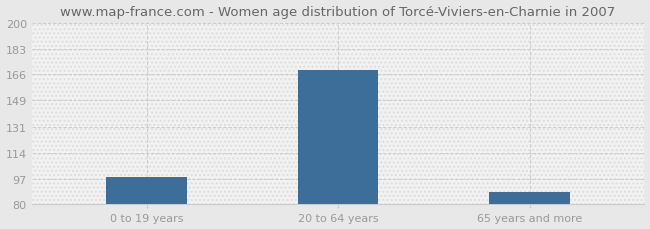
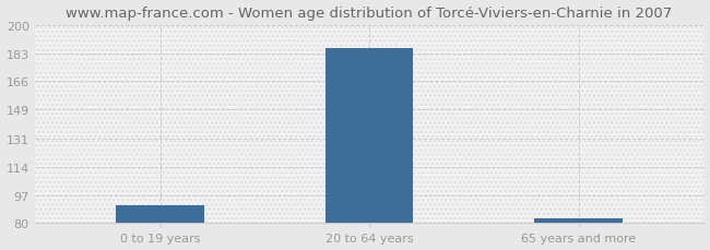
0 to 19 years: 98 -> 91
20 to 64 years: 169 -> 186
65 years and more: 88 -> 83
